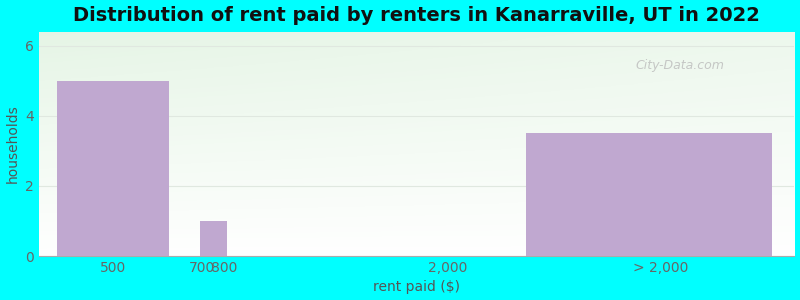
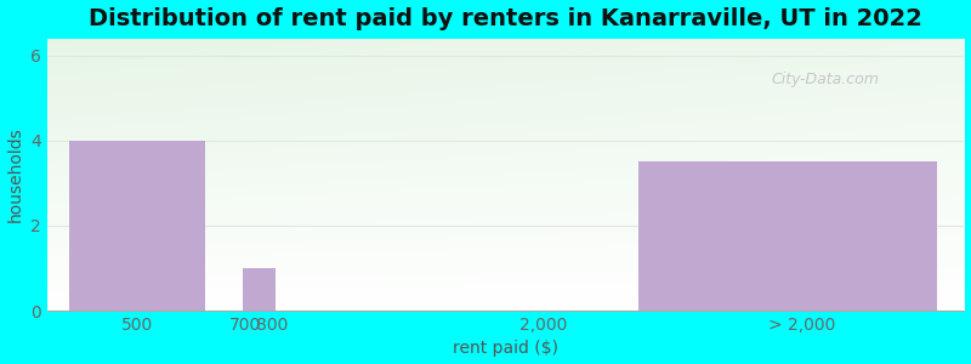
500: 5.0 -> 4.0
